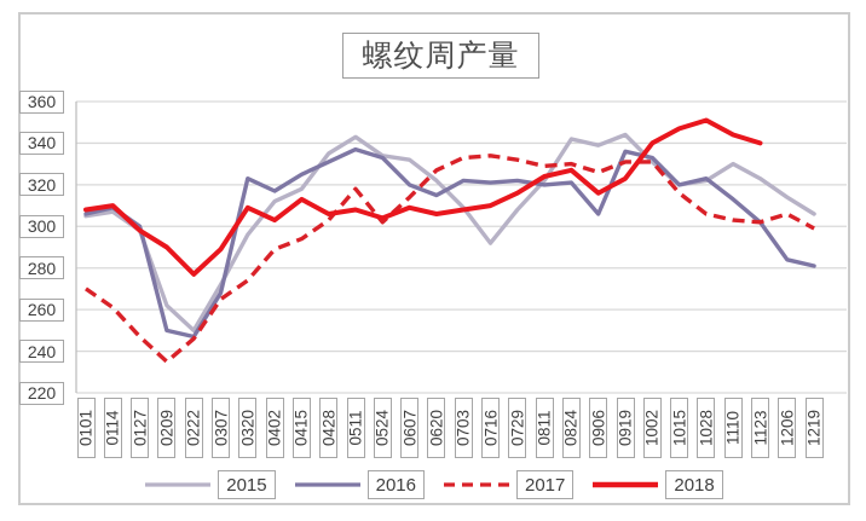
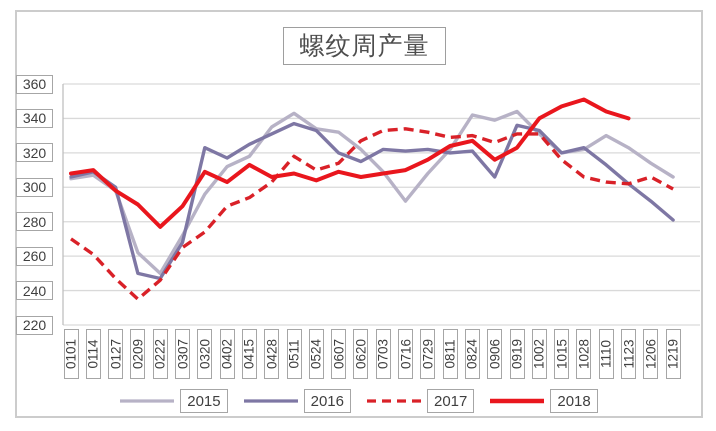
2017/0524: 302 -> 310
2016/1206: 284 -> 292
